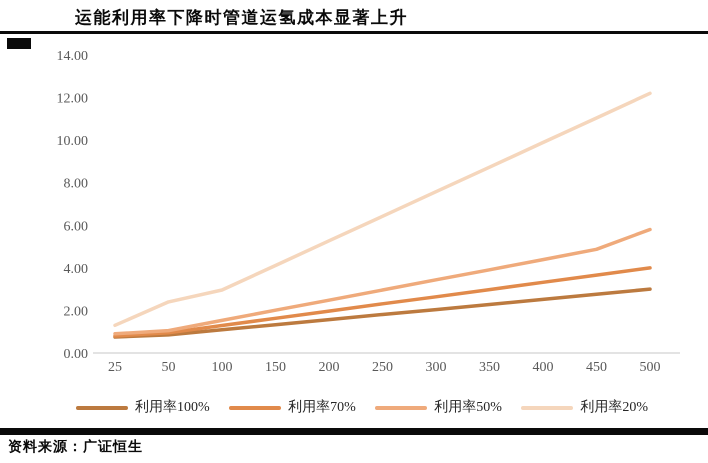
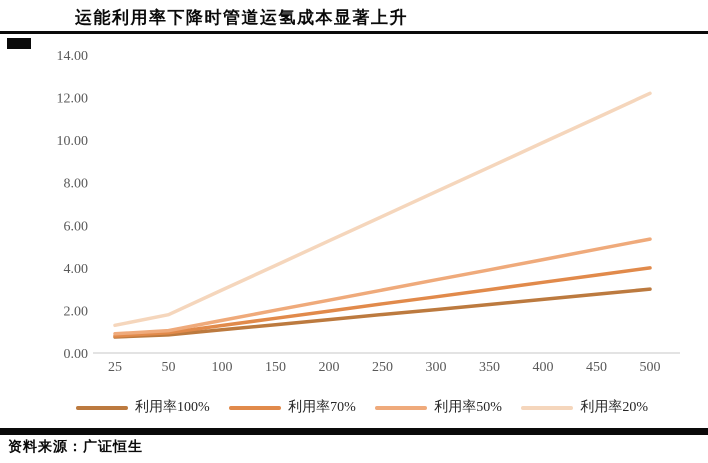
利用率20%/50: 2.4 -> 1.8
利用率50%/500: 5.8 -> 5.3
